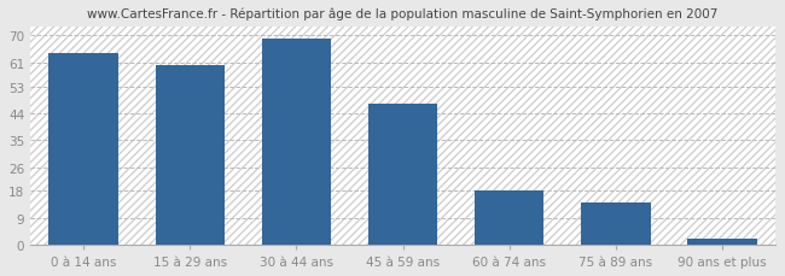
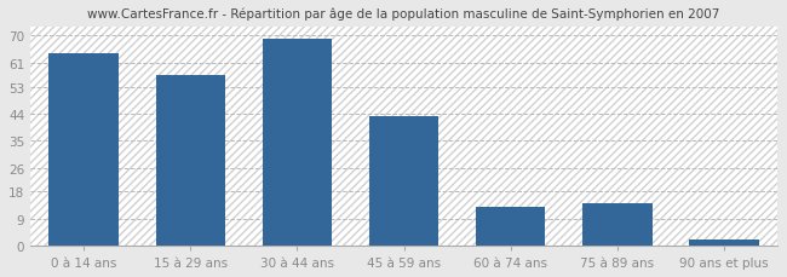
15 à 29 ans: 60 -> 57
45 à 59 ans: 47 -> 43
60 à 74 ans: 18 -> 13
